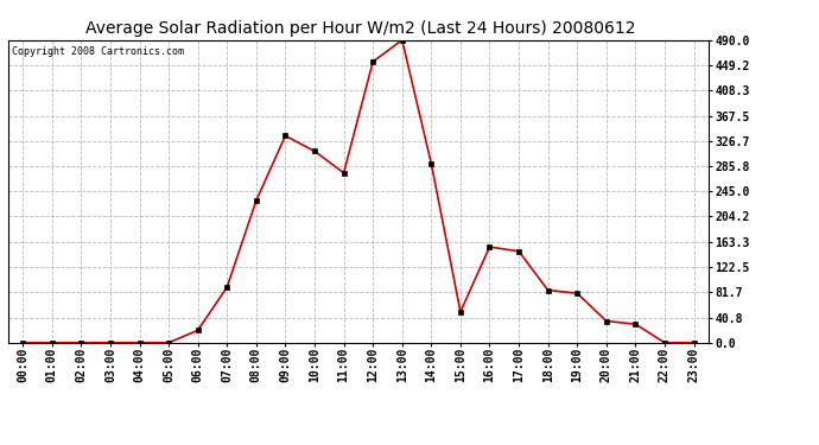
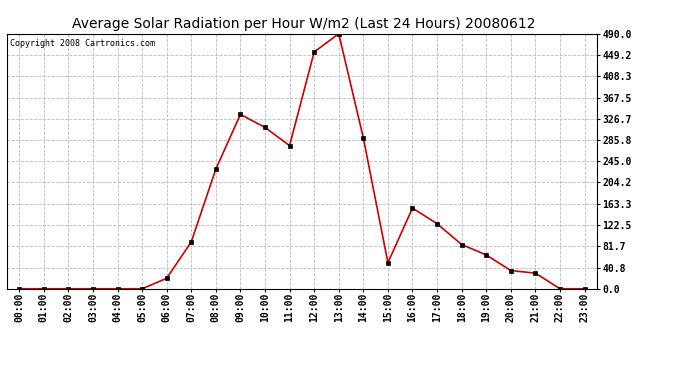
17:00: 148 -> 125
19:00: 80 -> 65
